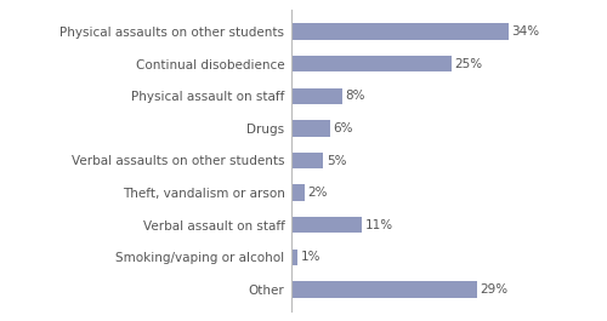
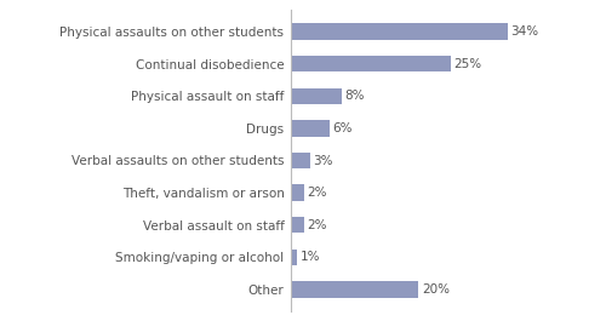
Verbal assaults on other students: 5% -> 3%
Verbal assault on staff: 11% -> 2%
Other: 29% -> 20%
